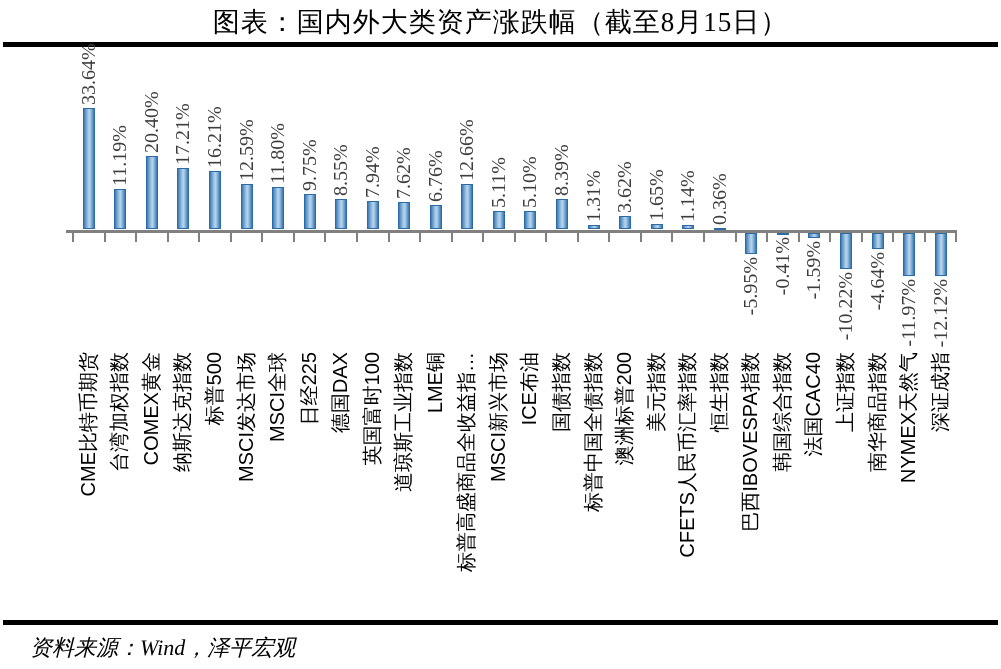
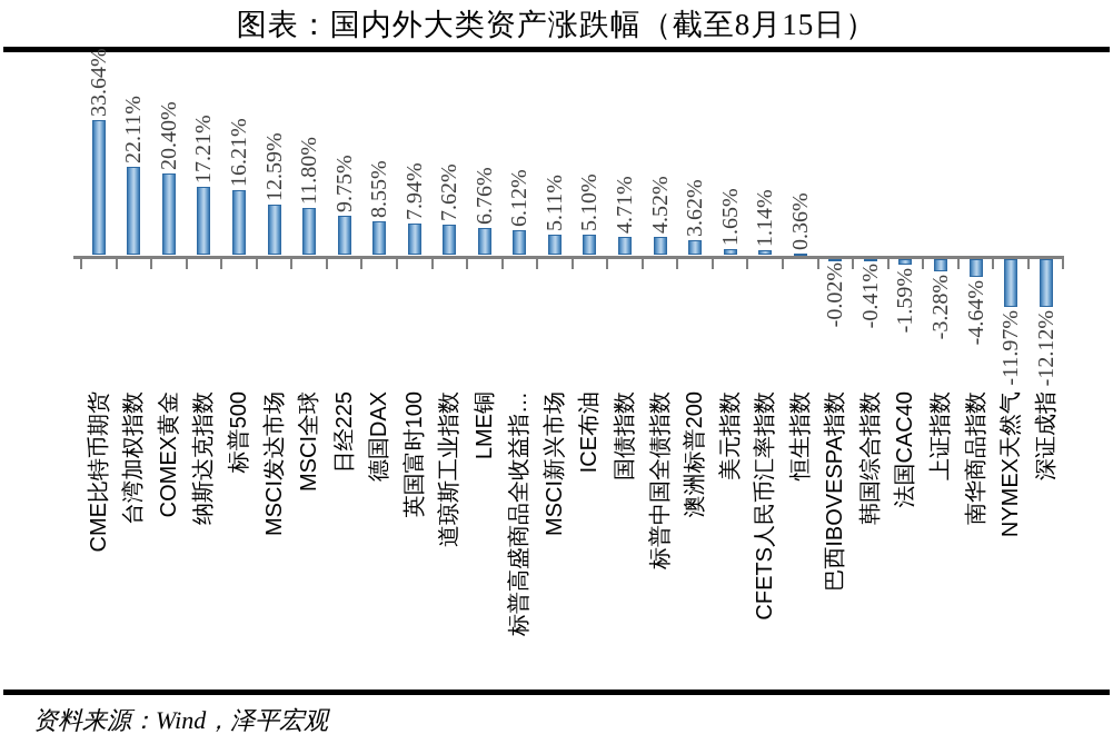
台湾加权指数: 11.19% -> 22.11%
标普高盛商品全收益指…: 12.66% -> 6.12%
国债指数: 8.39% -> 4.71%
标普中国全债指数: 1.31% -> 4.52%
巴西IBOVESPA指数: -5.95% -> -0.02%
上证指数: -10.22% -> -3.28%
